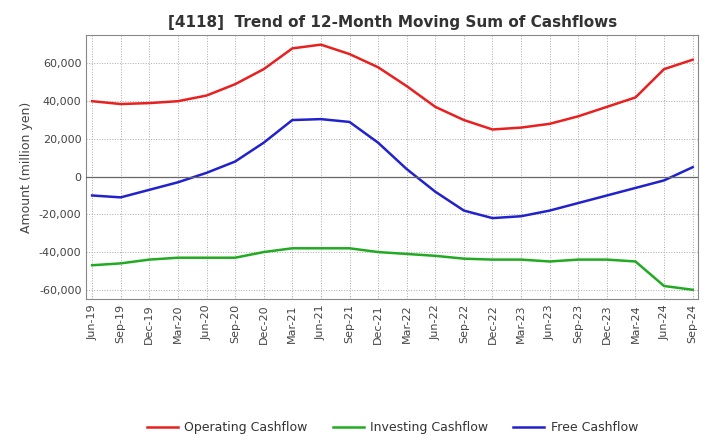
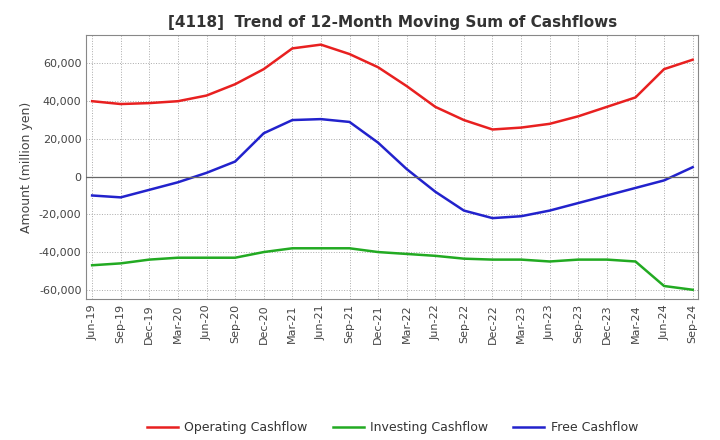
Free Cashflow/Dec-20: 18,000 -> 23,000
